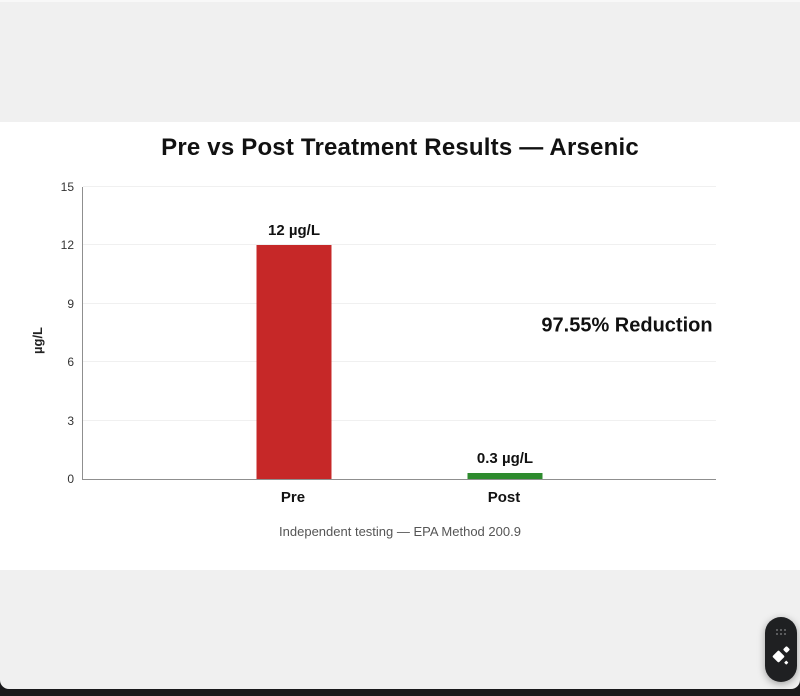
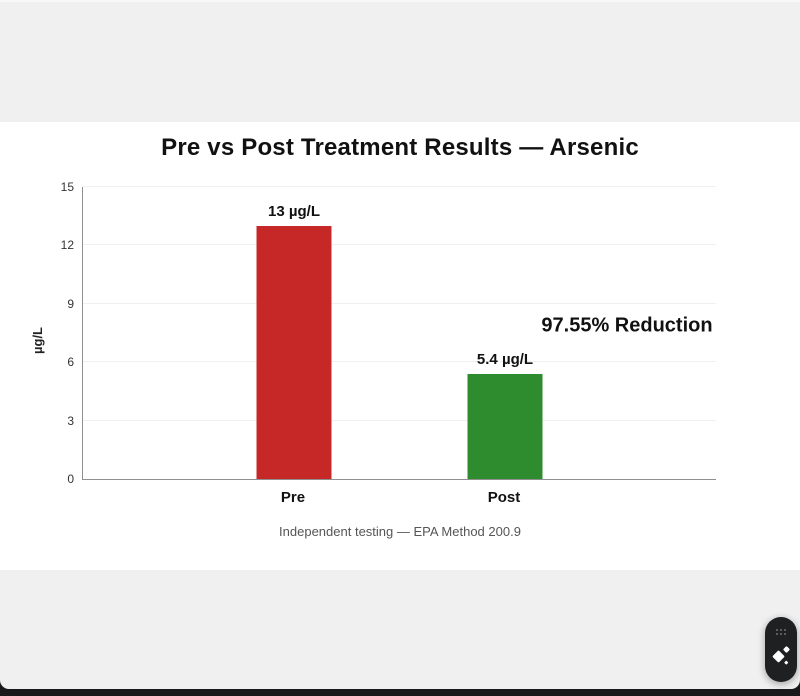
Pre: 12 -> 13
Post: 0.3 -> 5.4
